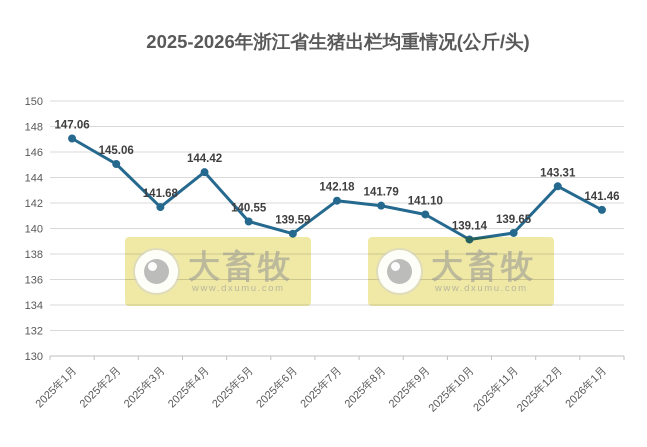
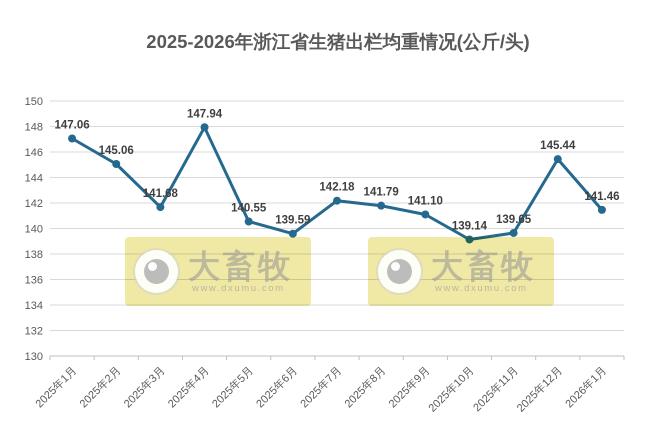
2025年4月: 144.42 -> 147.94
2025年12月: 143.31 -> 145.44
